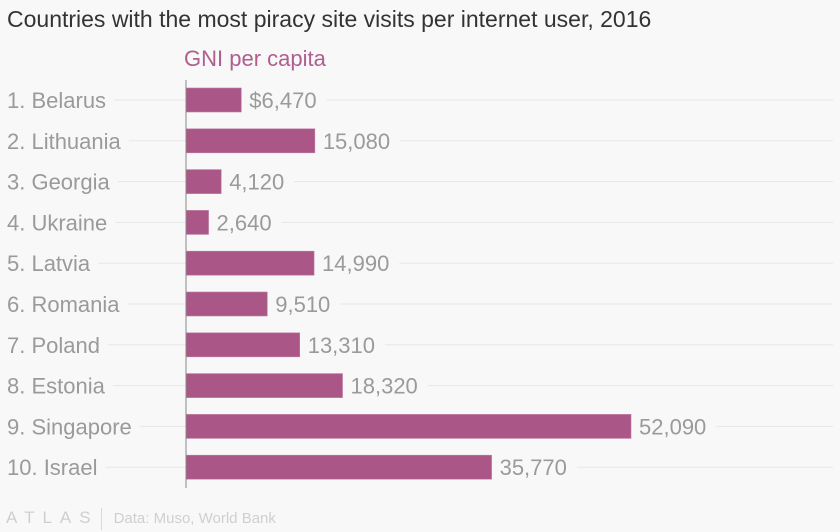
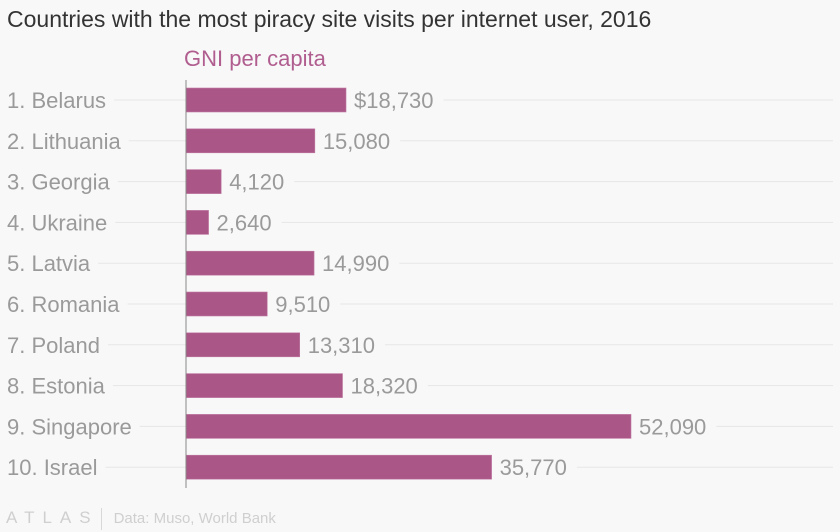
1. Belarus: $6,470 -> $18,730
